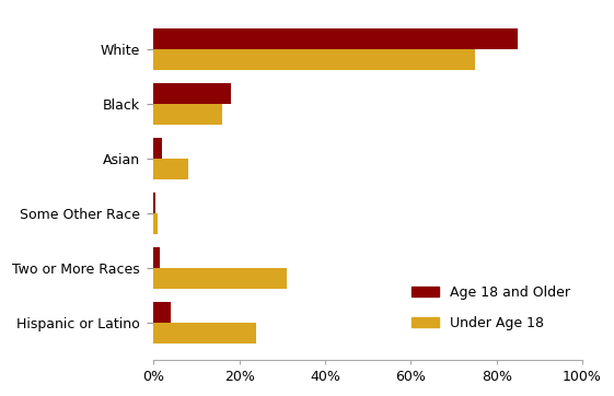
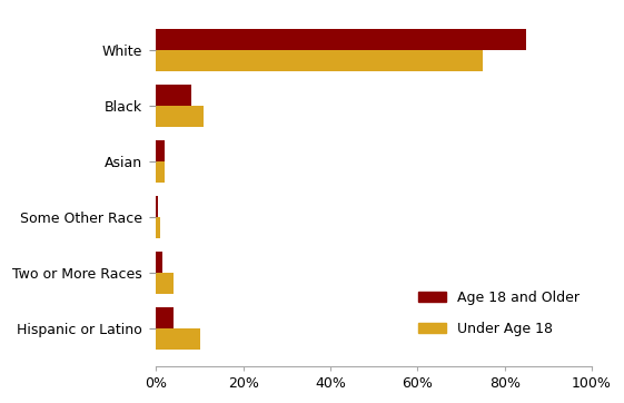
Age 18 and Older/Black: 18.0% -> 8.0%
Under Age 18/Black: 16% -> 11%
Under Age 18/Asian: 8% -> 2%
Under Age 18/Two or More Races: 31% -> 4%
Under Age 18/Hispanic or Latino: 24% -> 10%
